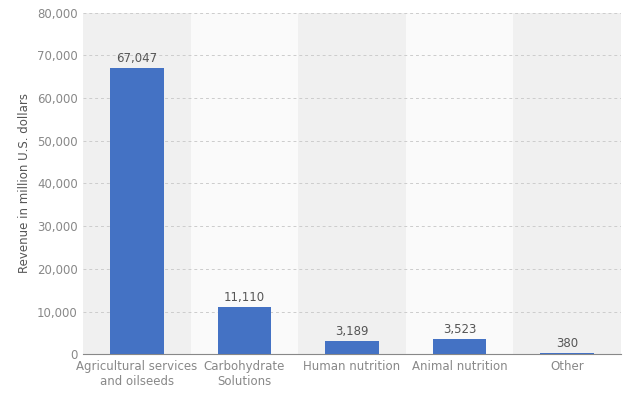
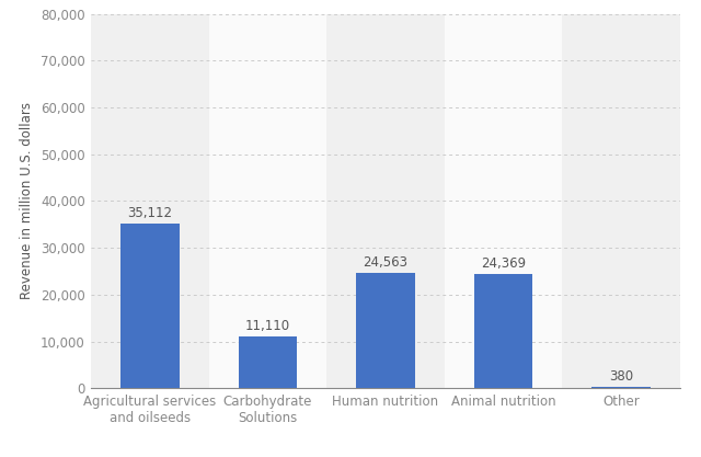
Agricultural services and oilseeds: 67,047 -> 35,112
Human nutrition: 3,189 -> 24,563
Animal nutrition: 3,523 -> 24,369
